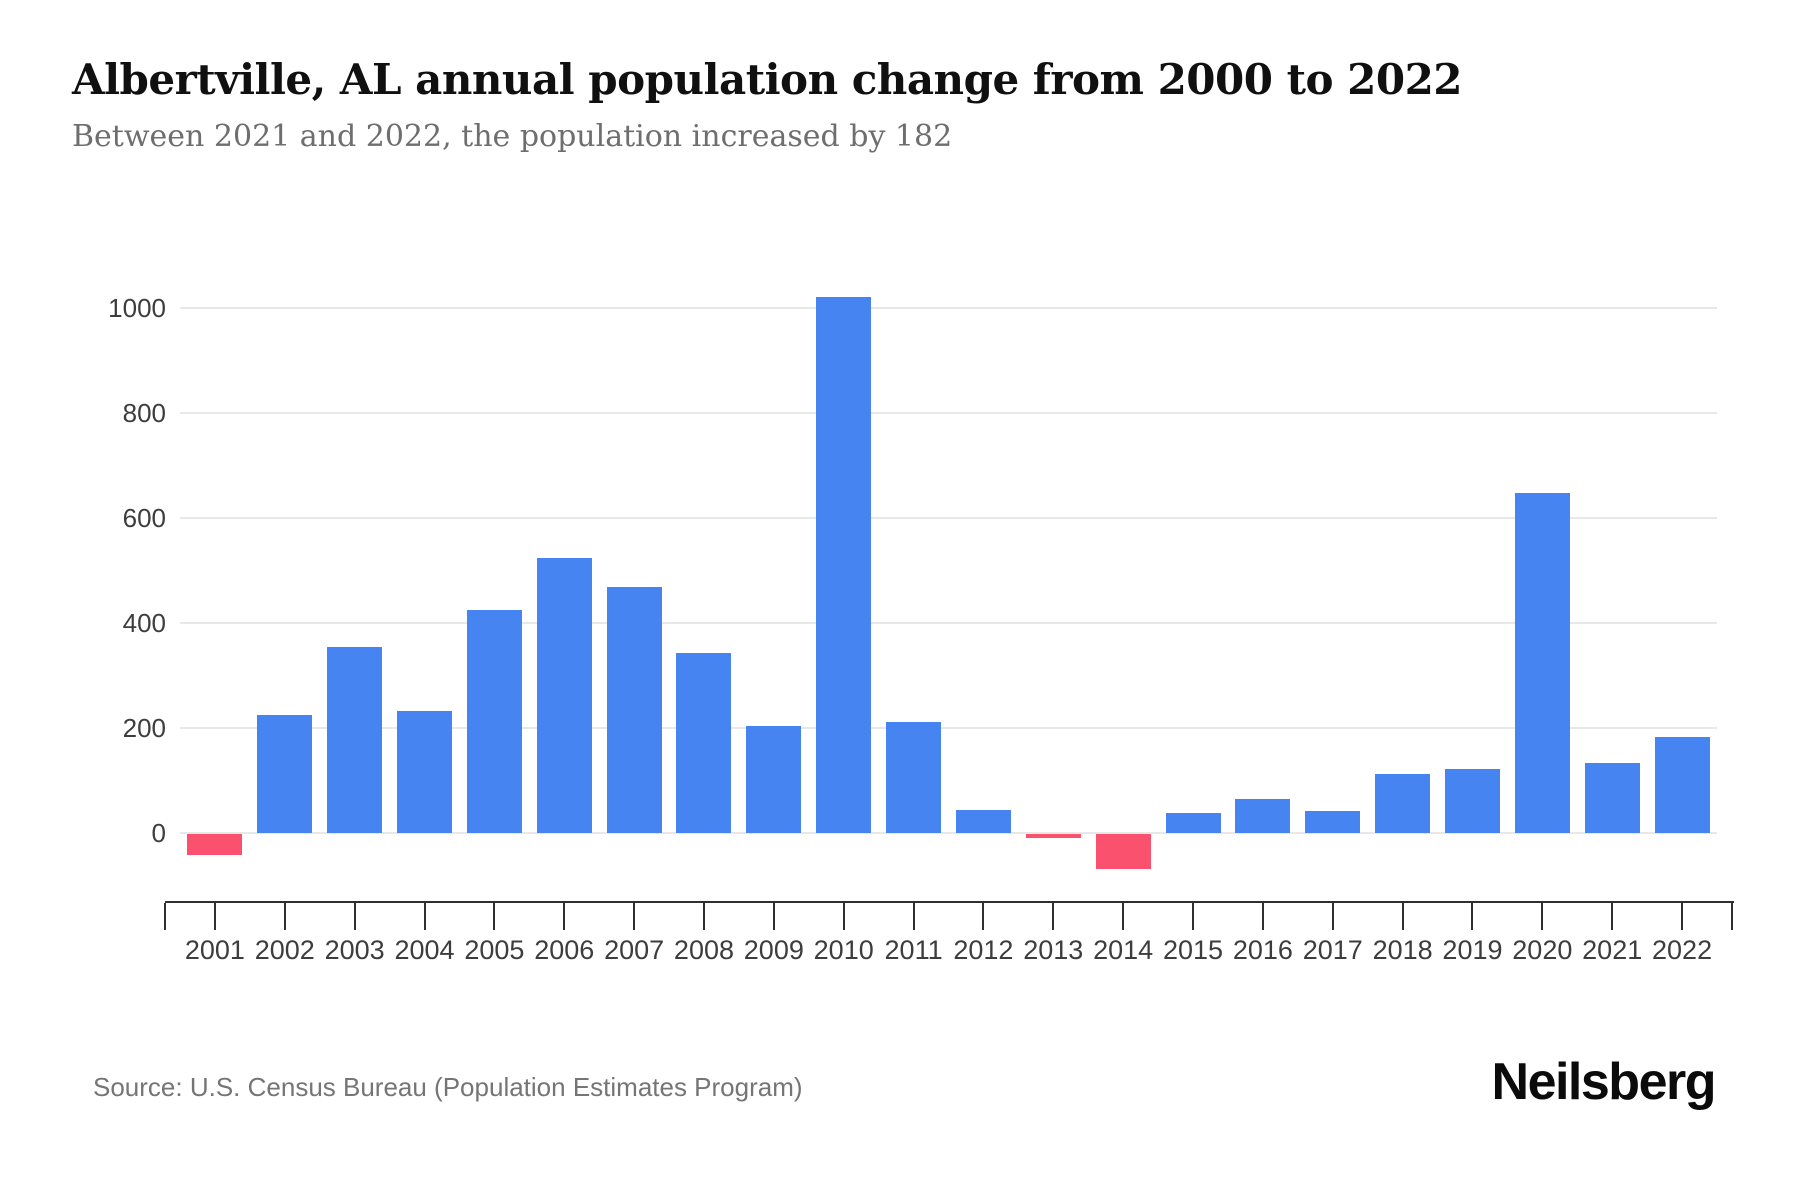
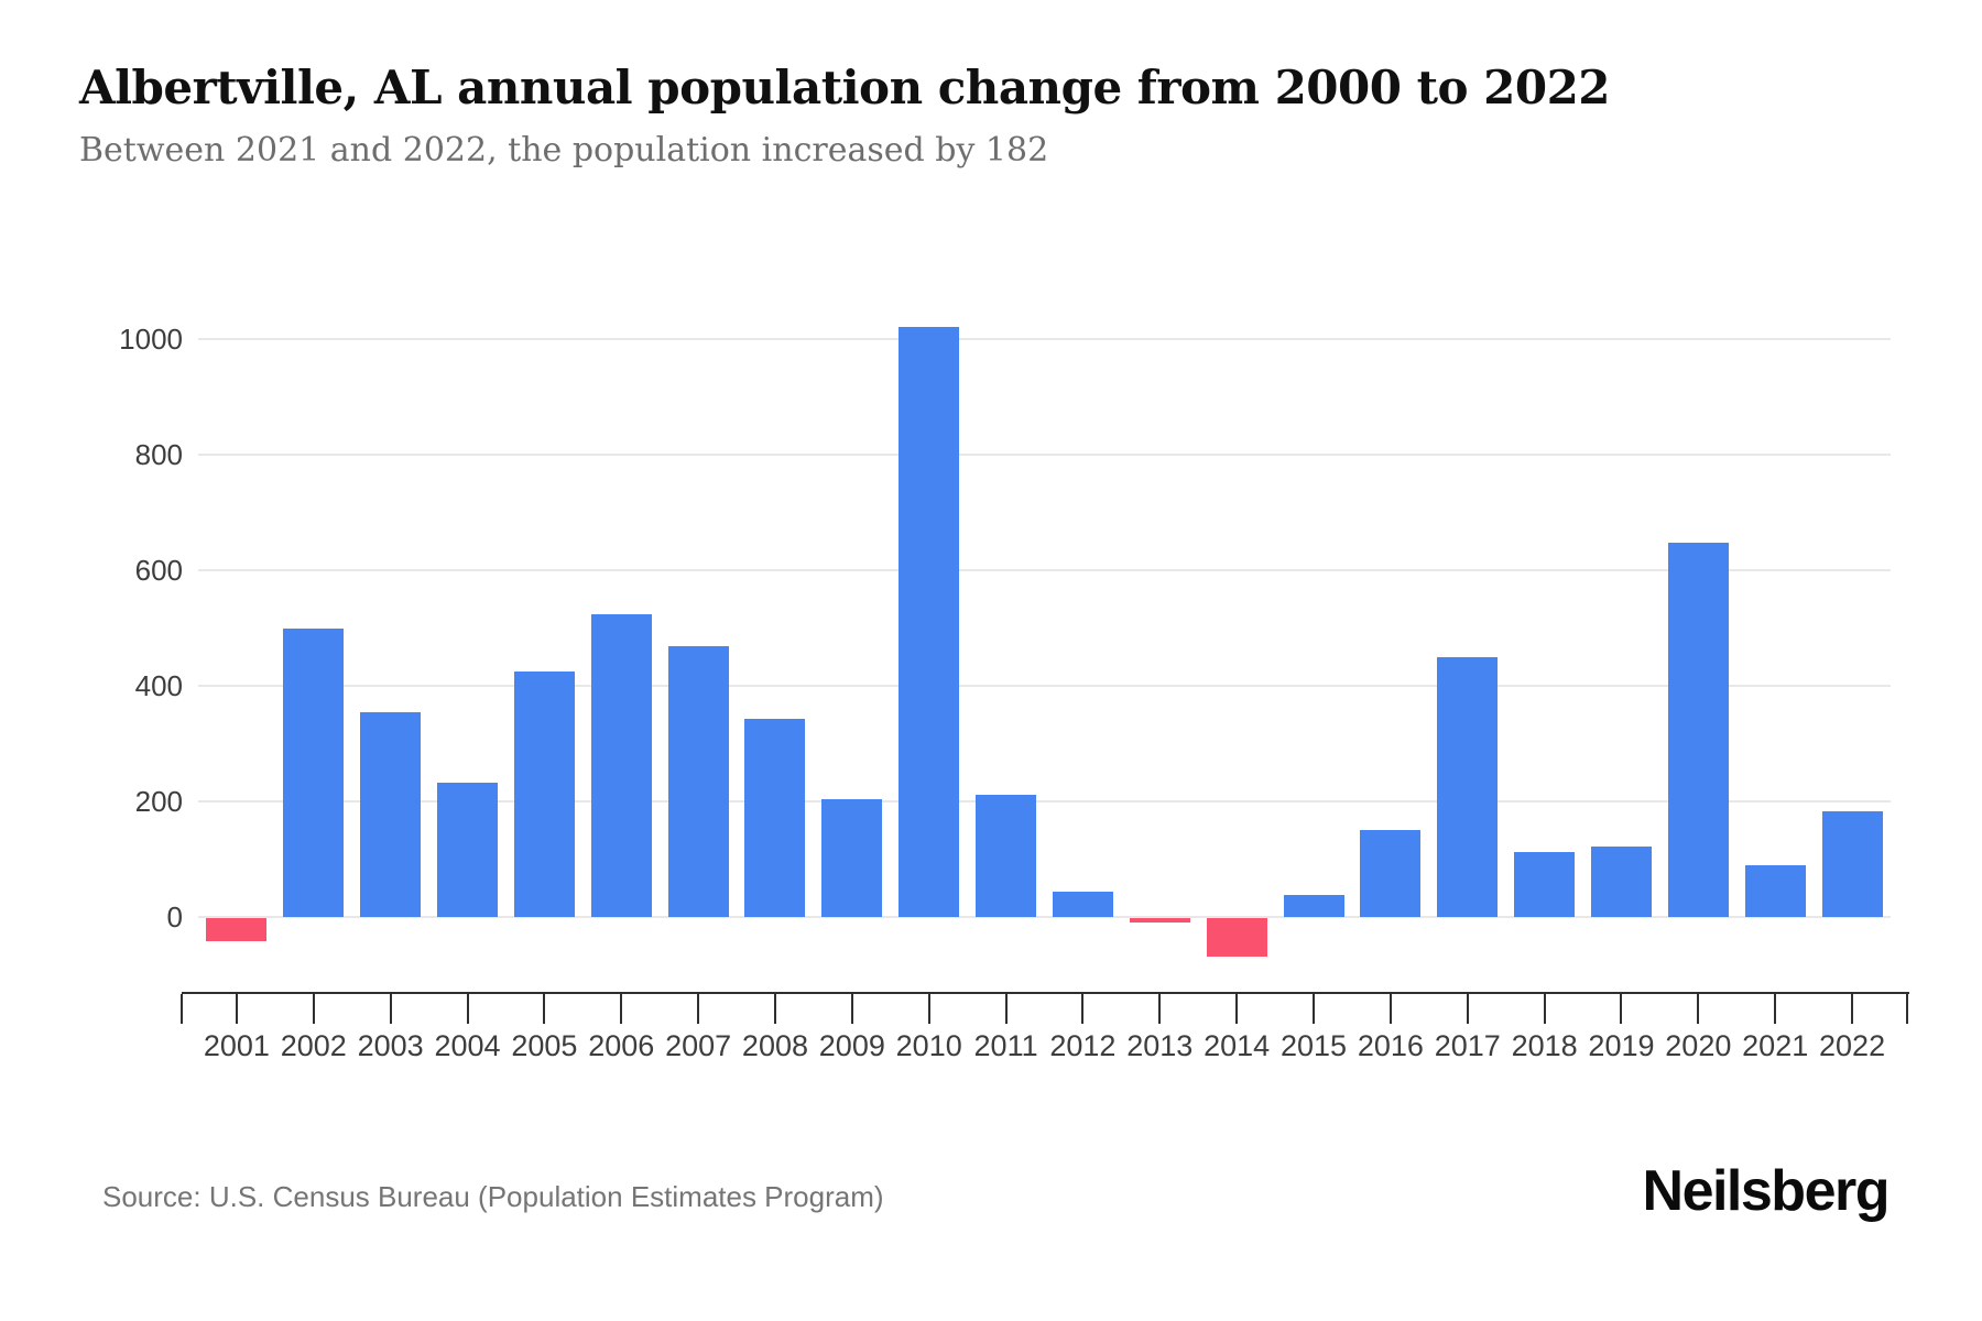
2002: 220 -> 500
2016: 60 -> 150
2017: 40 -> 450
2021: 130 -> 90
